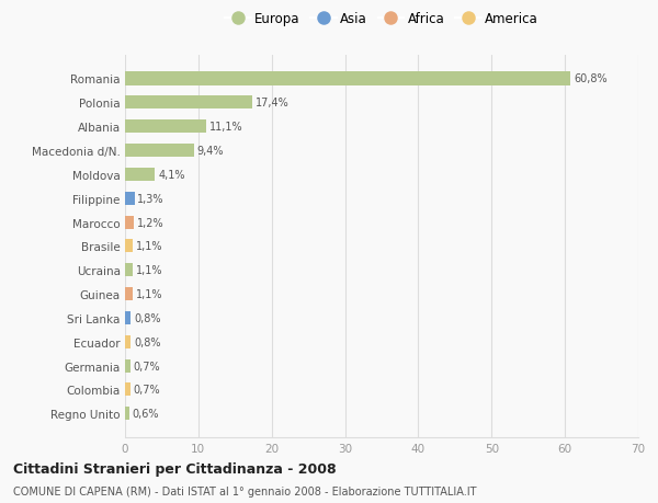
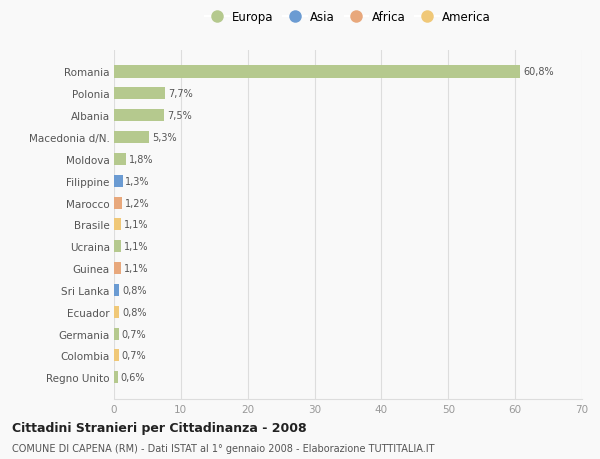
Polonia: 17,4% -> 7,7%
Albania: 11,1% -> 7,5%
Macedonia d/N.: 9,4% -> 5,3%
Moldova: 4,1% -> 1,8%
